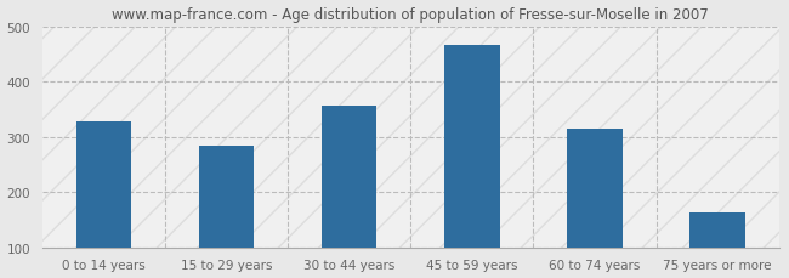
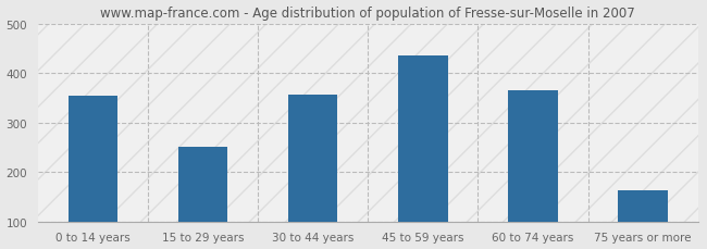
0 to 14 years: 327 -> 355
15 to 29 years: 284 -> 250
45 to 59 years: 466 -> 435
60 to 74 years: 315 -> 365
